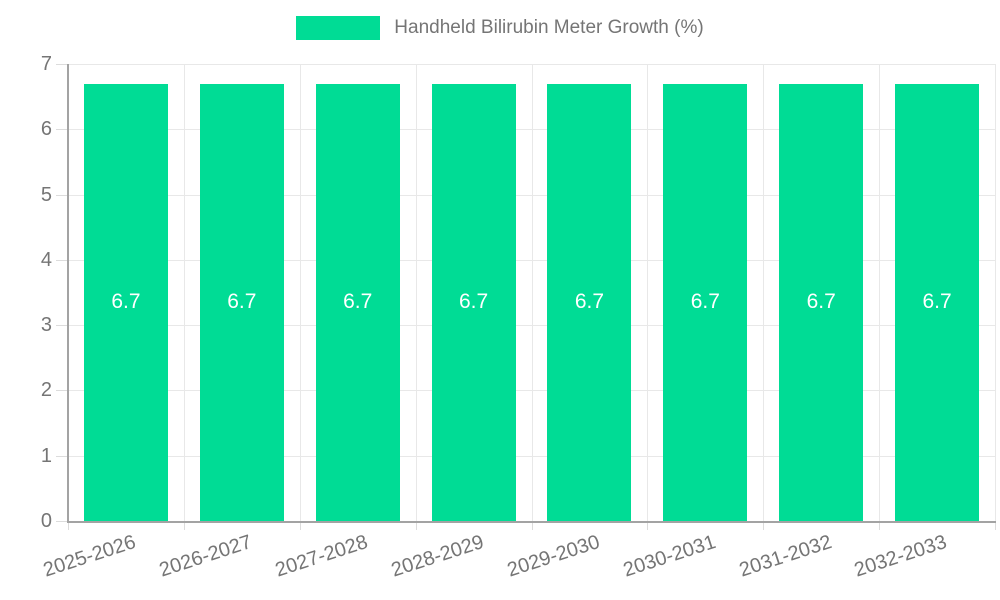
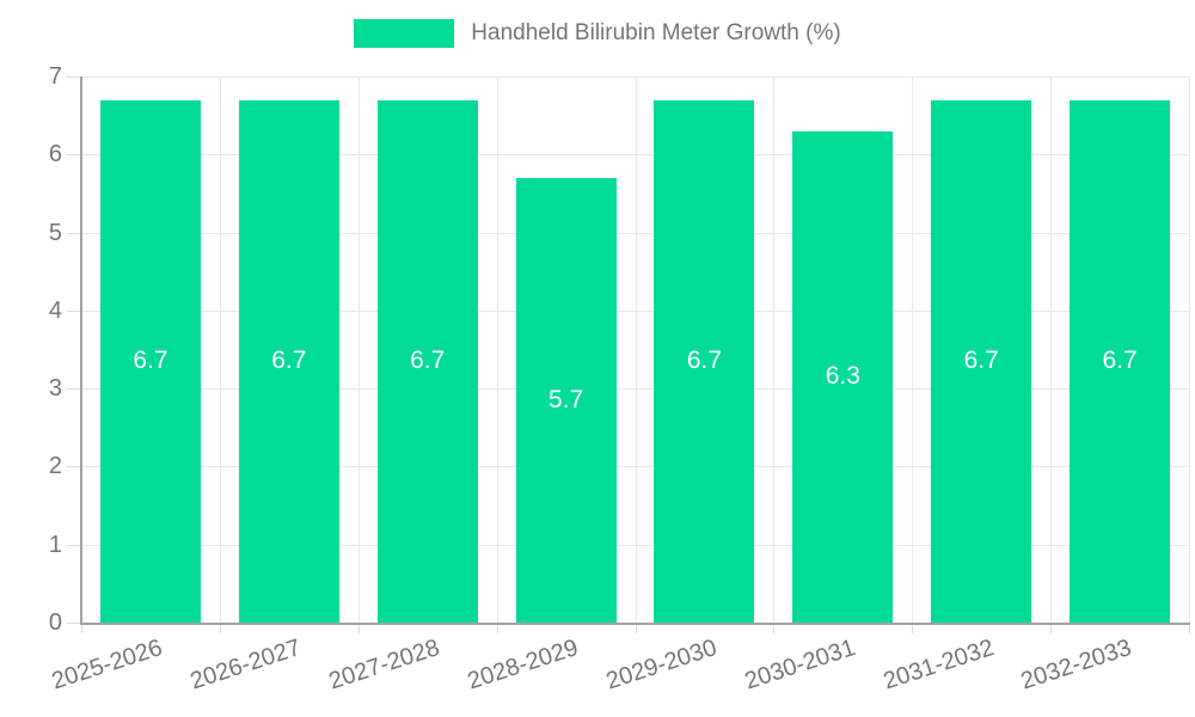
2028-2029: 6.7 -> 5.7
2030-2031: 6.7 -> 6.3
